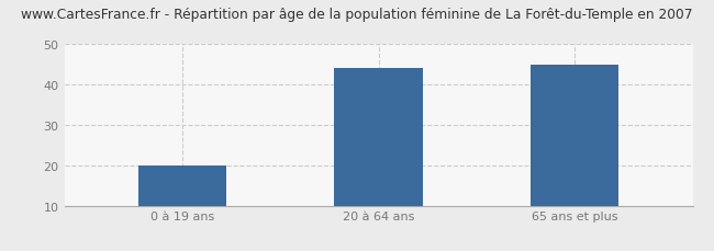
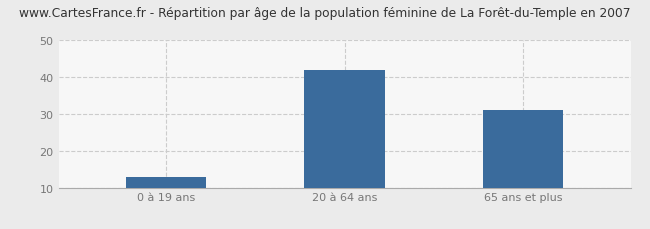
0 à 19 ans: 20 -> 13
20 à 64 ans: 44 -> 42
65 ans et plus: 45 -> 31
